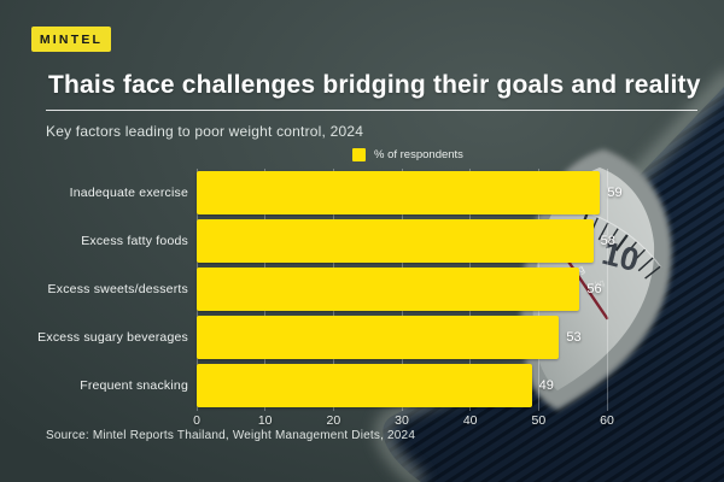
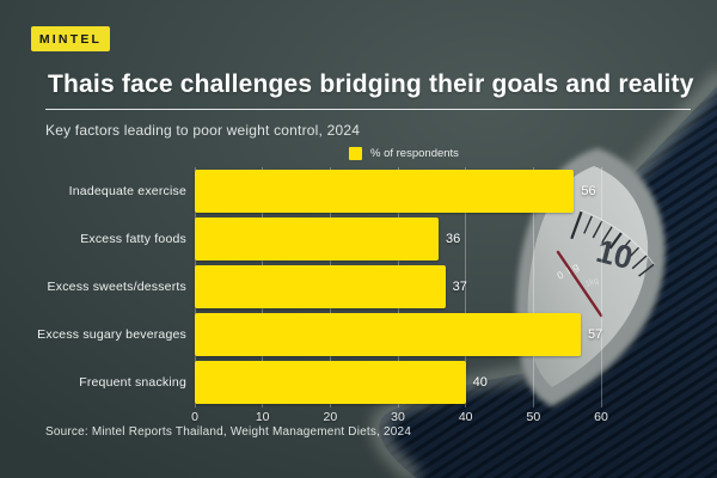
Inadequate exercise: 59 -> 56
Excess fatty foods: 58 -> 36
Excess sweets/desserts: 56 -> 37
Excess sugary beverages: 53 -> 57
Frequent snacking: 49 -> 40
